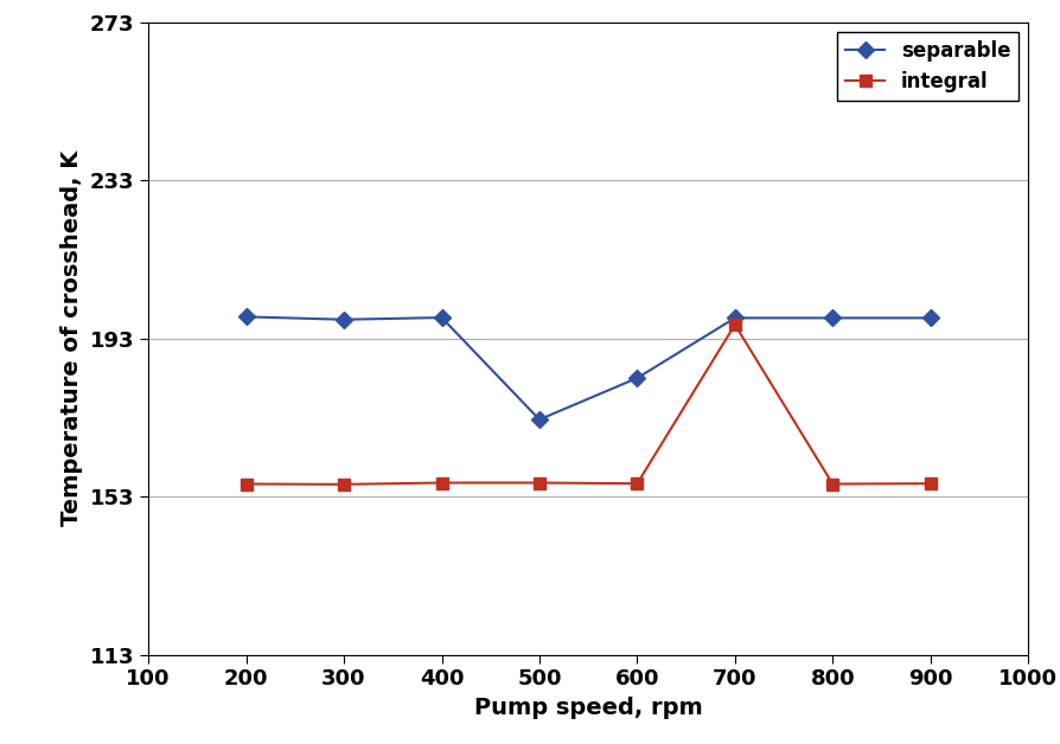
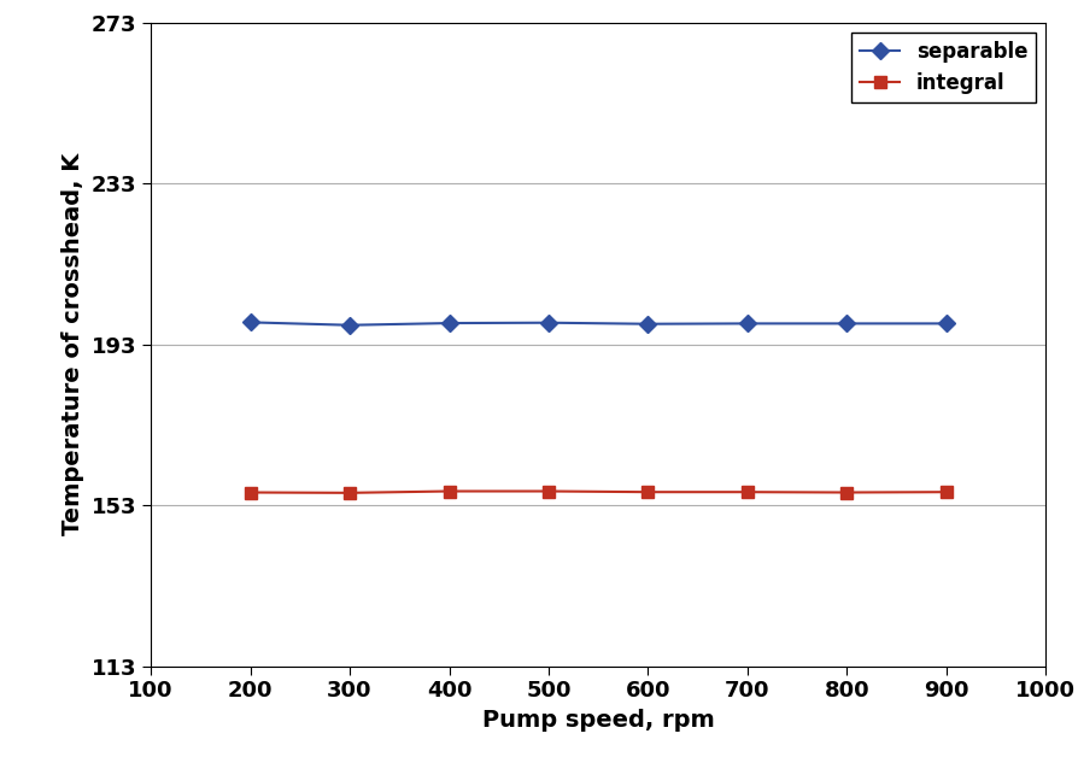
separable/500: 172.5 -> 198.4
separable/600: 183.0 -> 198.1
integral/700: 196.5 -> 156.3
